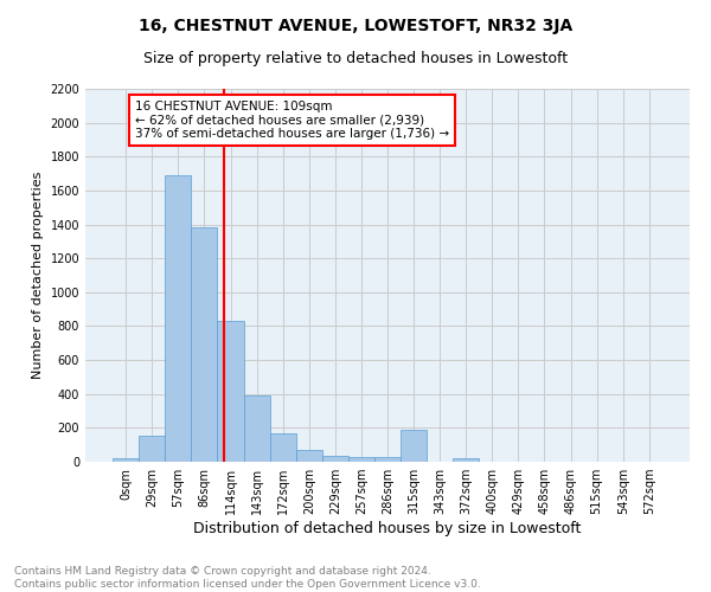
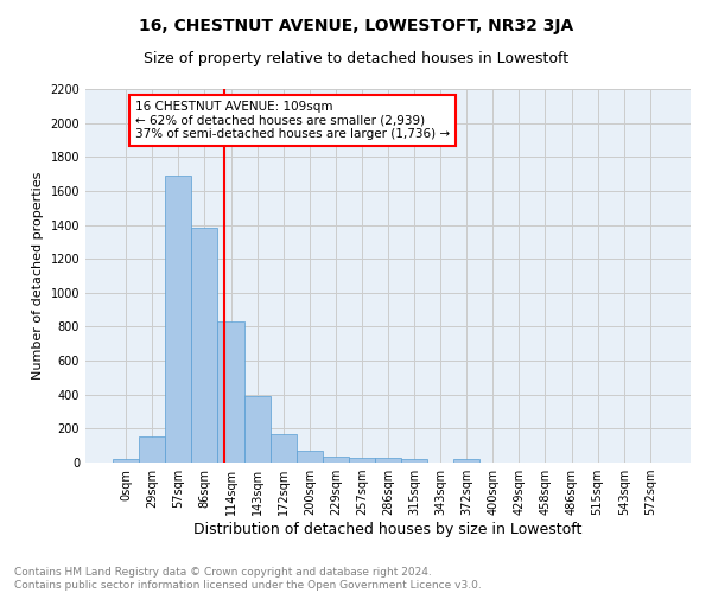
315sqm: 190 -> 20
